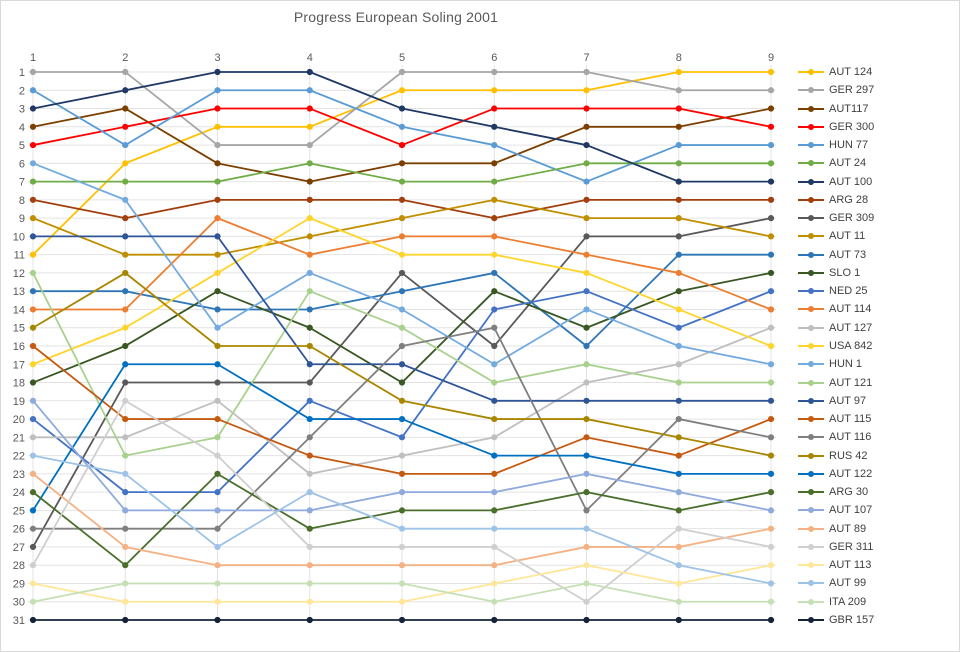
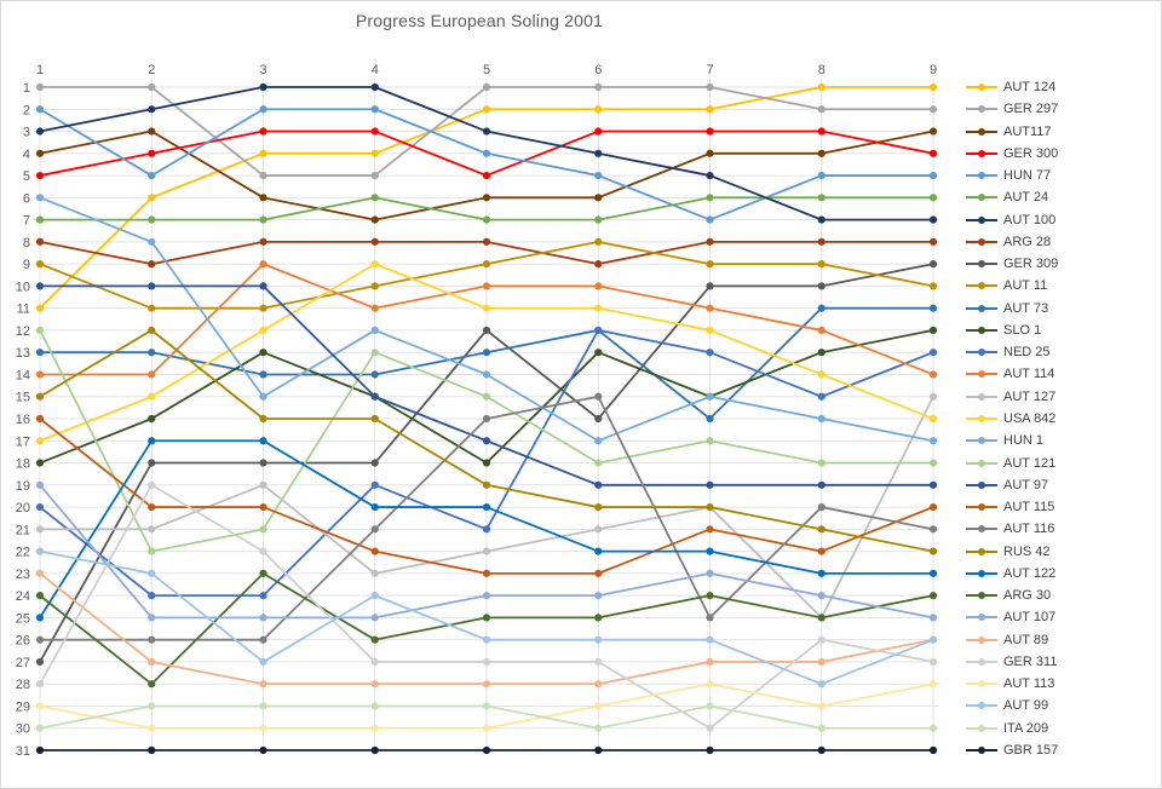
AUT 97/4: 17 -> 15
NED 25/6: 14 -> 12
AUT 127/7: 18 -> 20
HUN 1/7: 14 -> 15
AUT 127/8: 17 -> 25
AUT 99/9: 29 -> 26
